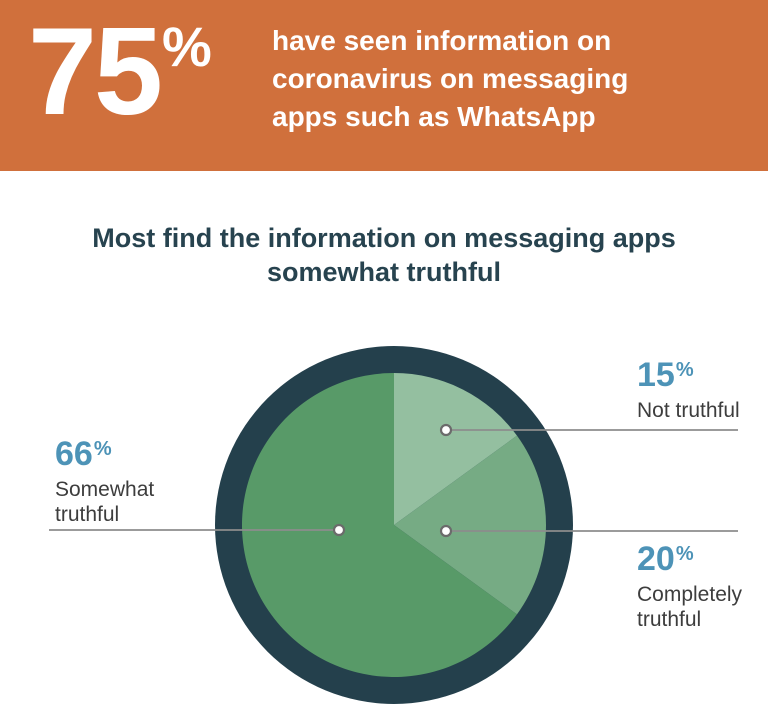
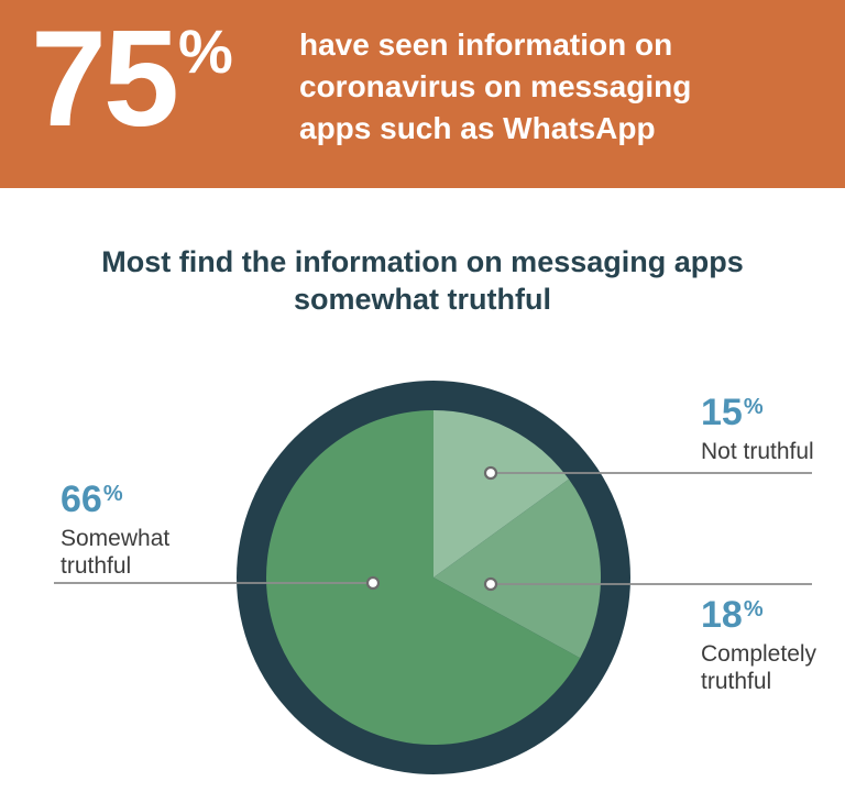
Completely truthful: 20 -> 18
